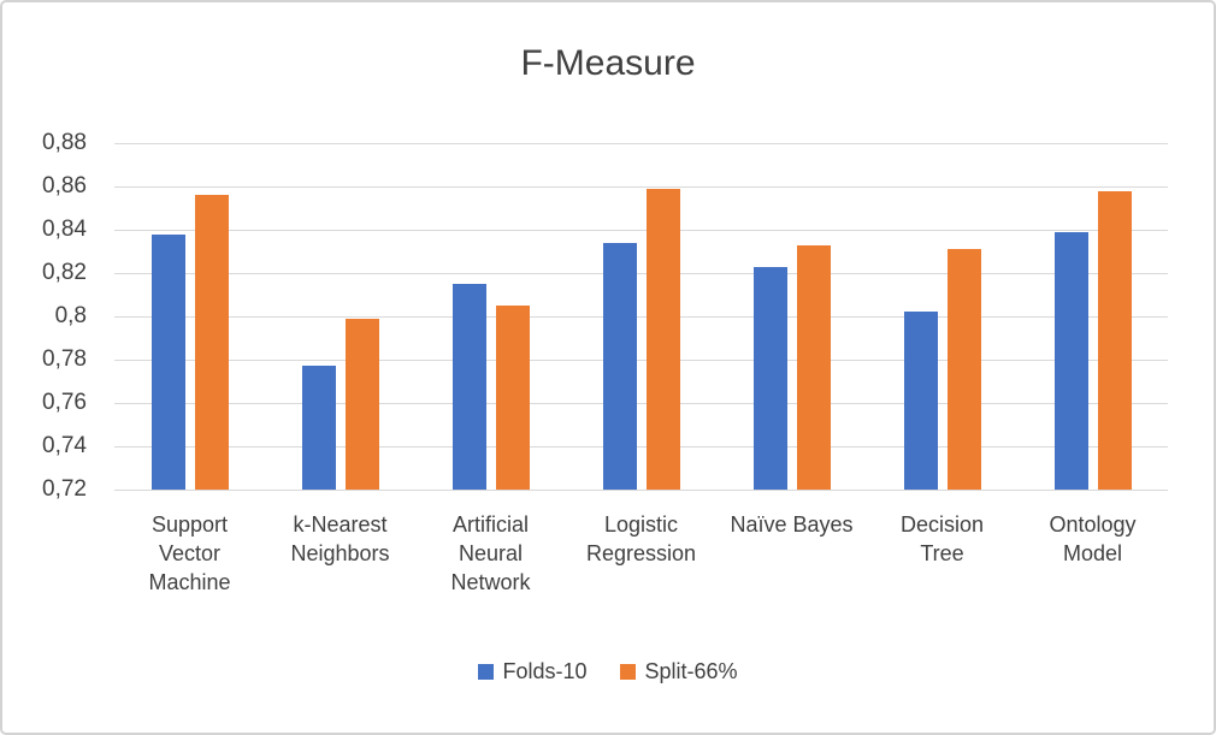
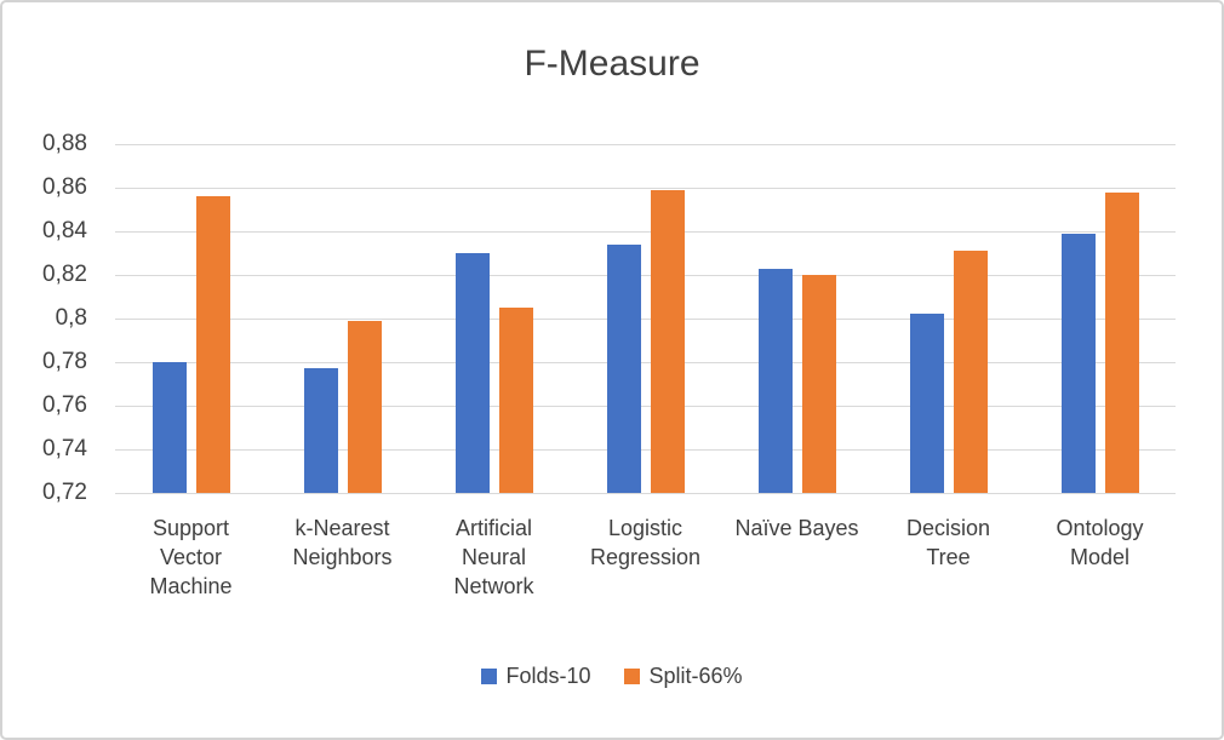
Folds-10/Support Vector Machine: 0,84 -> 0,78
Folds-10/Artificial Neural Network: 0,81 -> 0,83
Split-66%/Naïve Bayes: 0,83 -> 0,82
